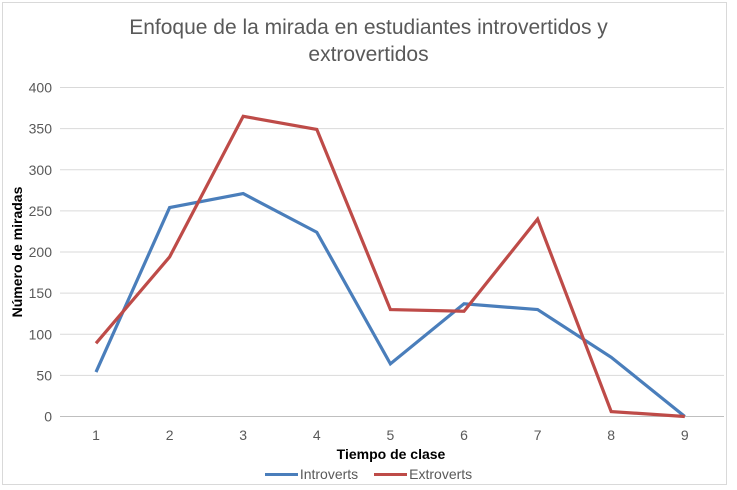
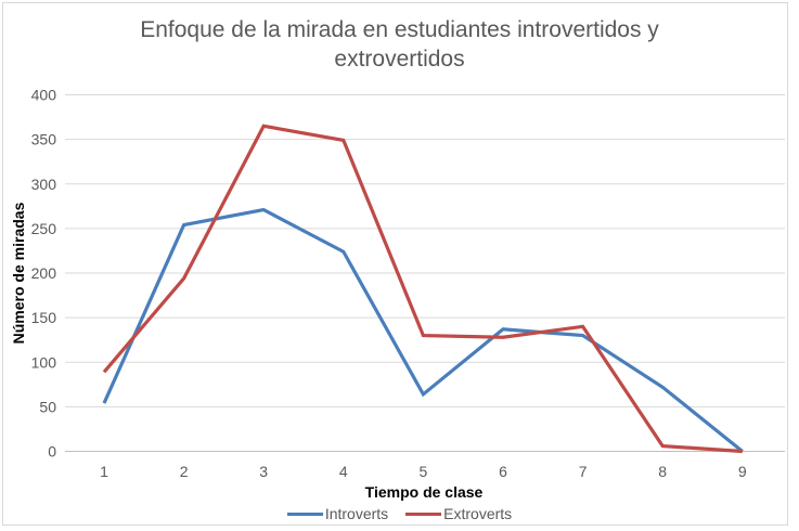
Extroverts/7: 240 -> 140
